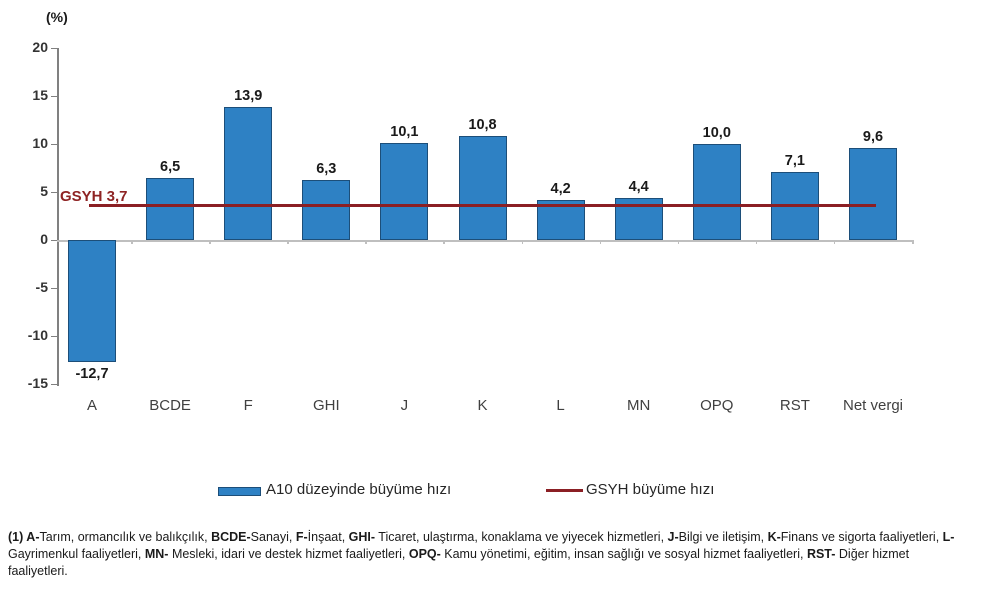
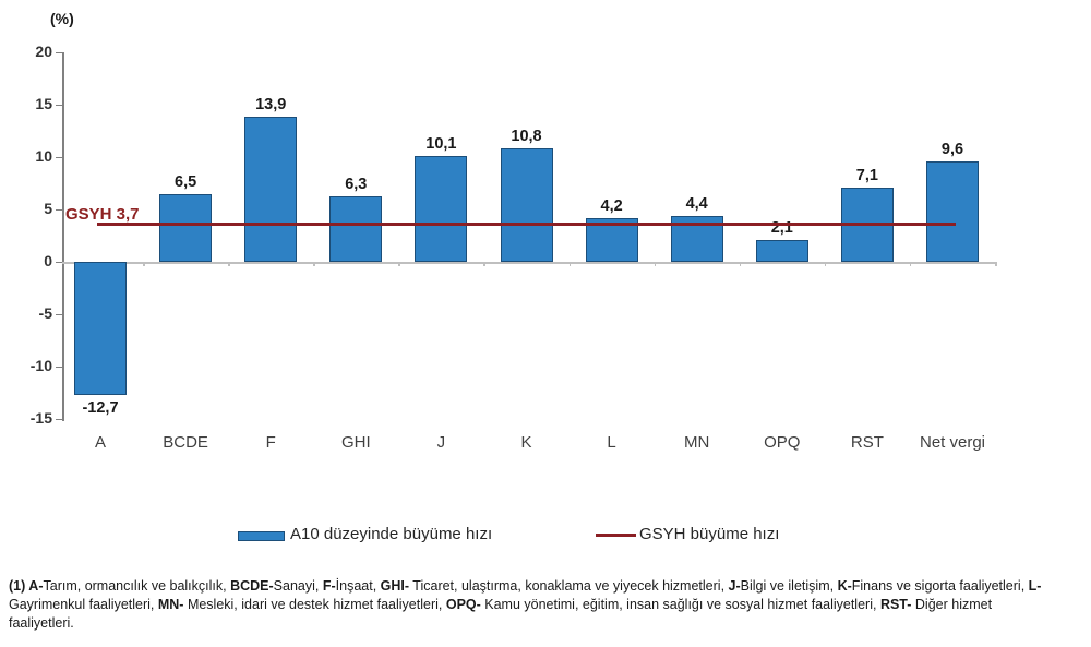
OPQ: 10,0 -> 2,1
